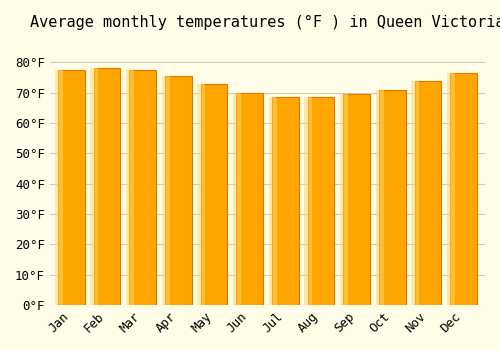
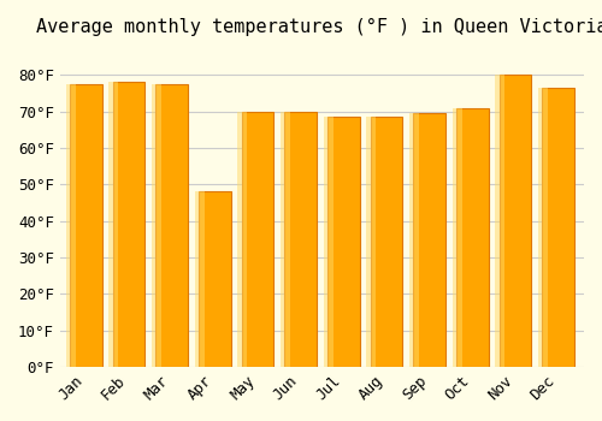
Apr: 75.5°F -> 48.0°F
May: 73.0°F -> 70.0°F
Nov: 74.0°F -> 80.0°F
